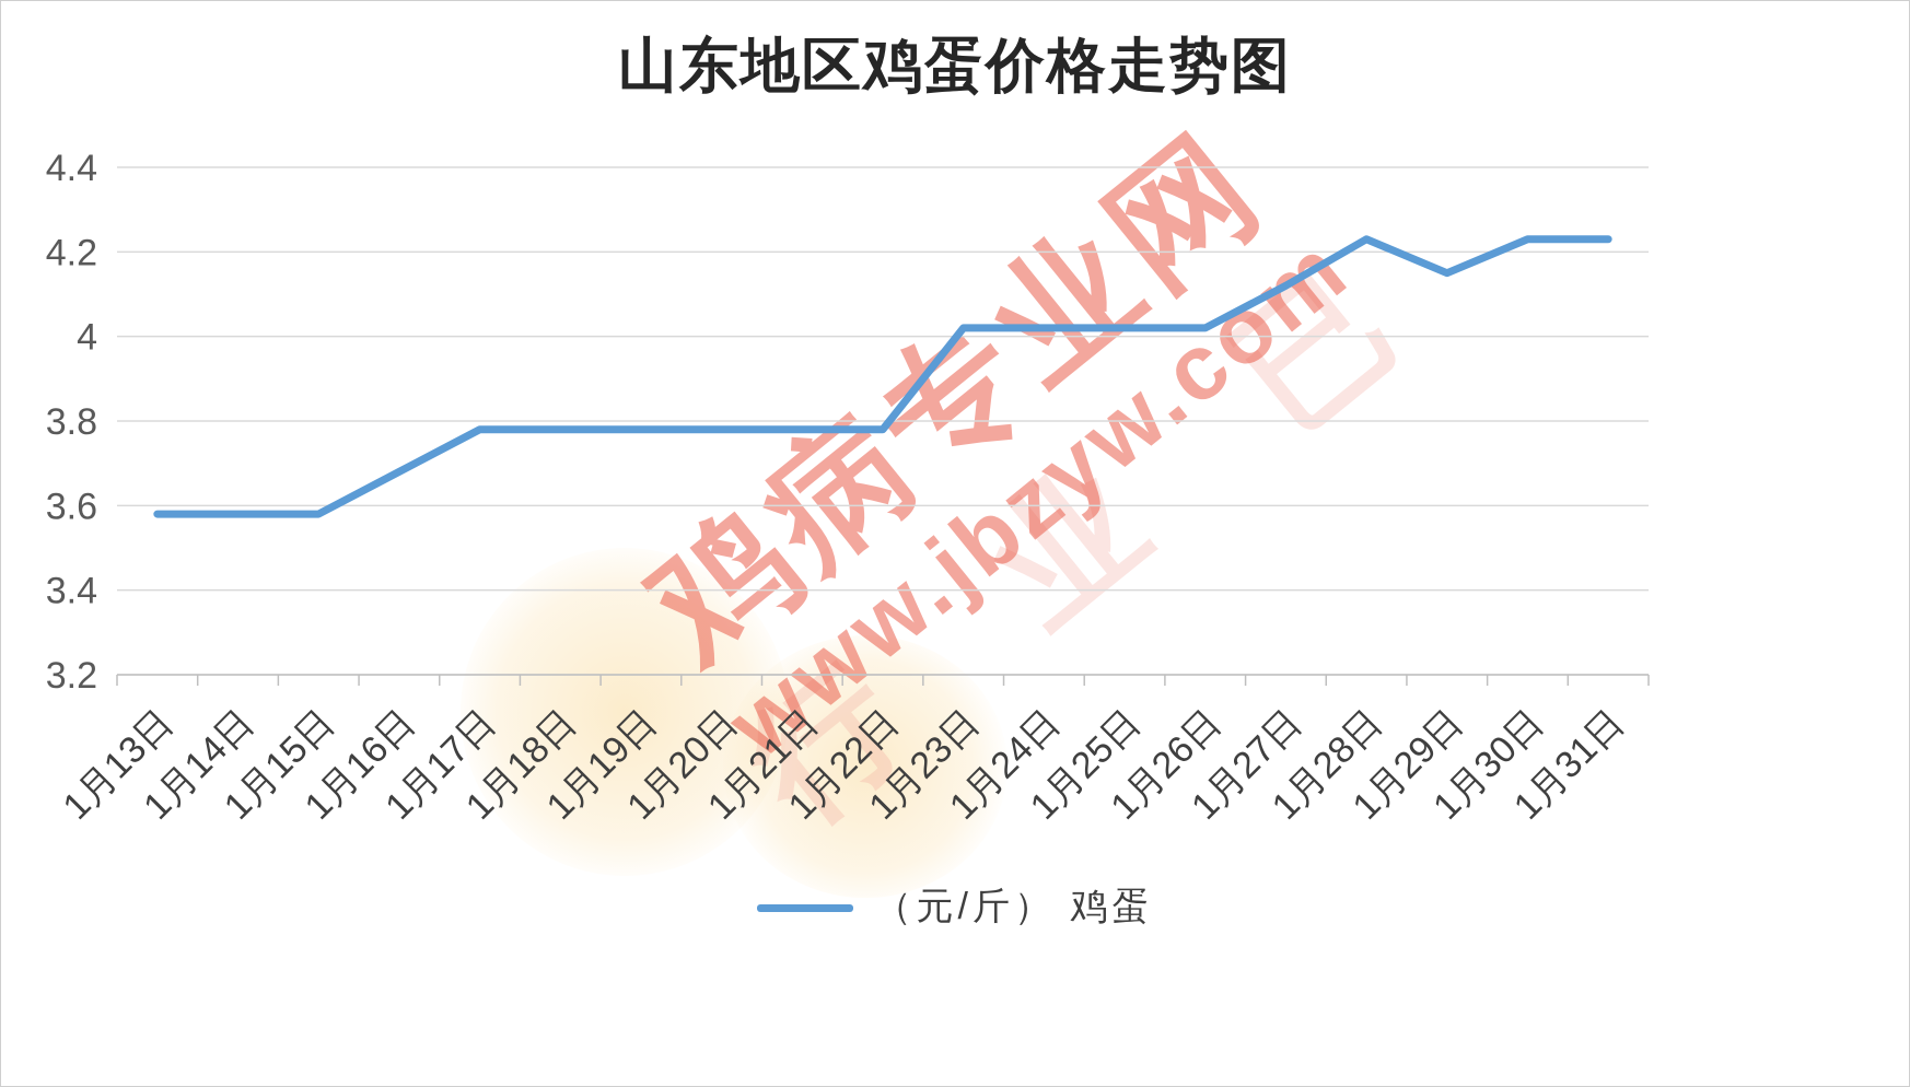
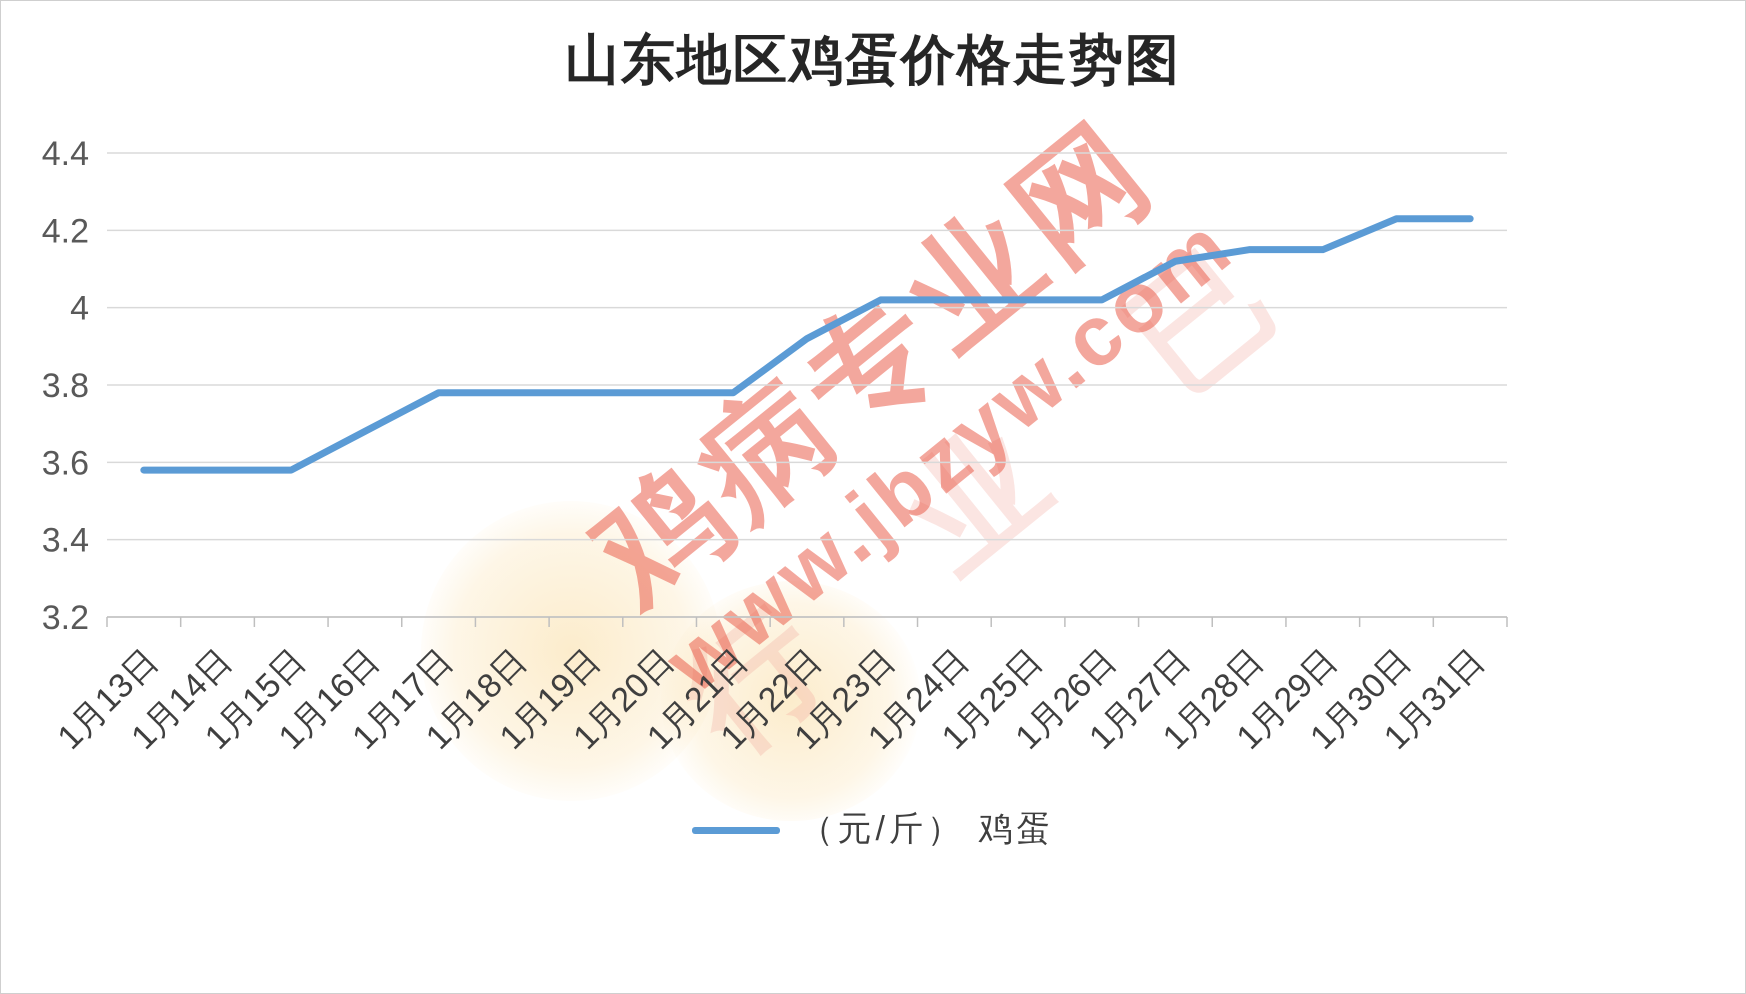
1月22日: 3.78 -> 3.92
1月28日: 4.23 -> 4.15
